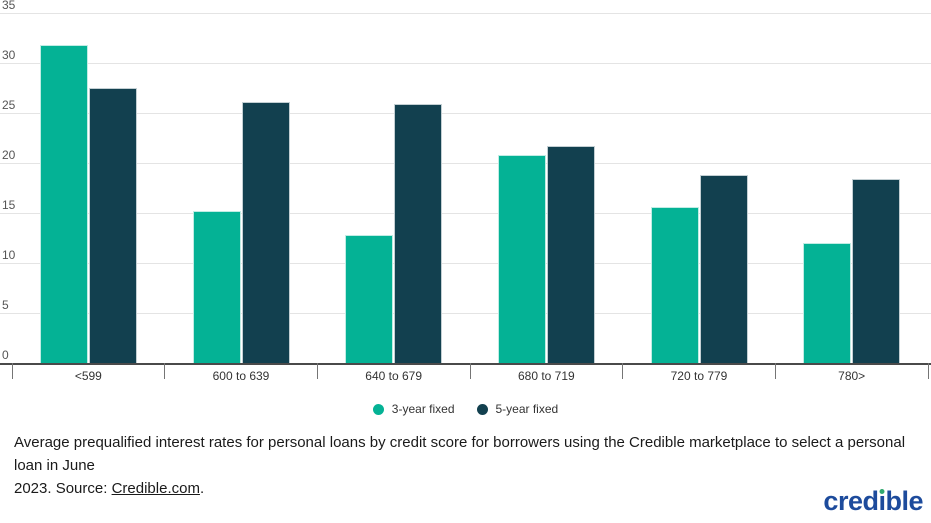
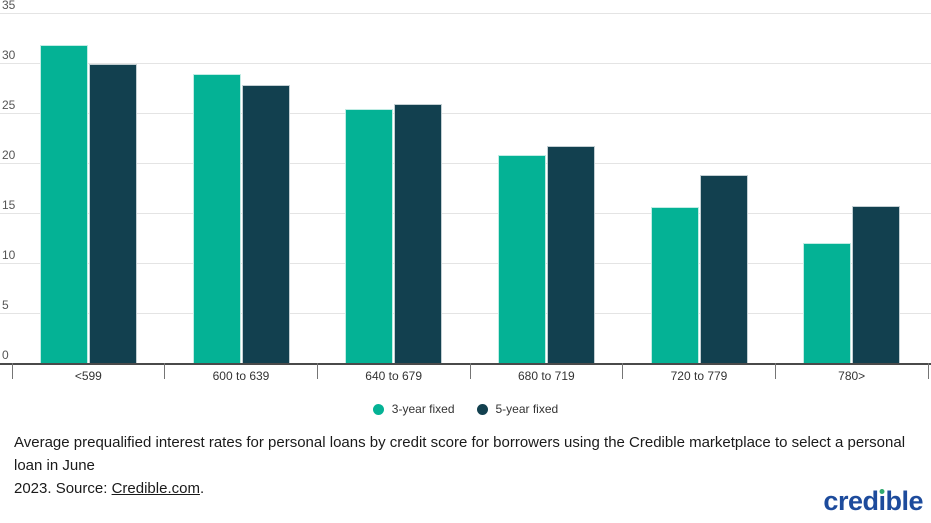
5-year fixed/<599: 27.5 -> 29.9
3-year fixed/600 to 639: 15.2 -> 28.9
5-year fixed/600 to 639: 26.1 -> 27.8
3-year fixed/640 to 679: 12.8 -> 25.4
5-year fixed/780>: 18.4 -> 15.7
